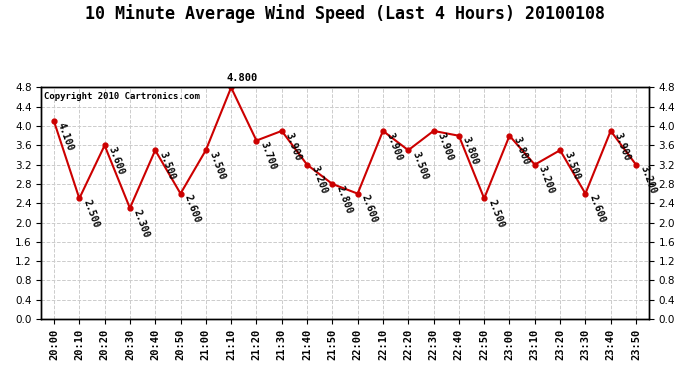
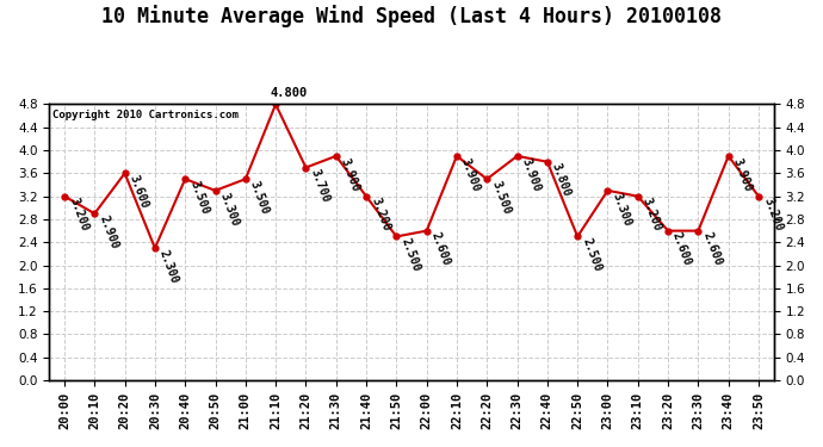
20:00: 4.100 -> 3.200
20:10: 2.500 -> 2.900
20:50: 2.600 -> 3.300
21:50: 2.800 -> 2.500
23:00: 3.800 -> 3.300
23:20: 3.500 -> 2.600
